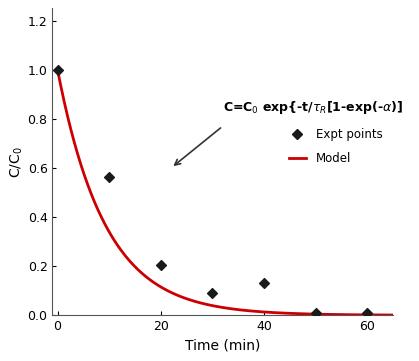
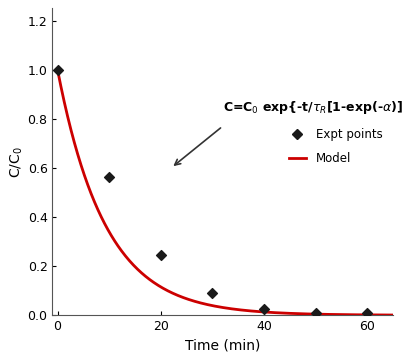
Expt points/20: 0.205 -> 0.245
Expt points/40: 0.130 -> 0.025
